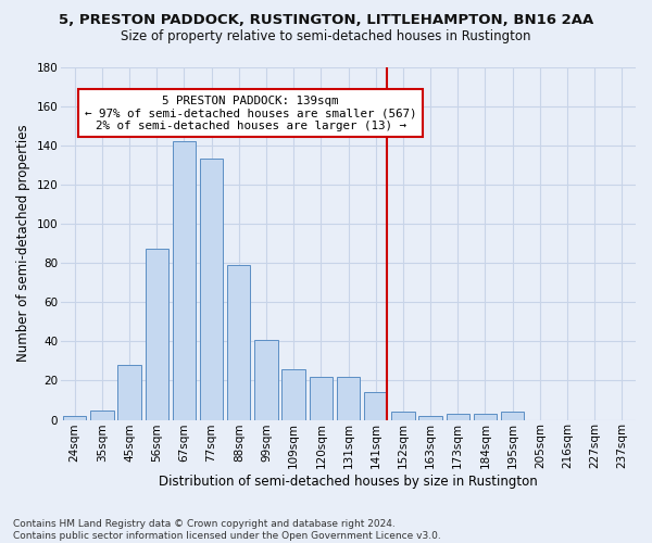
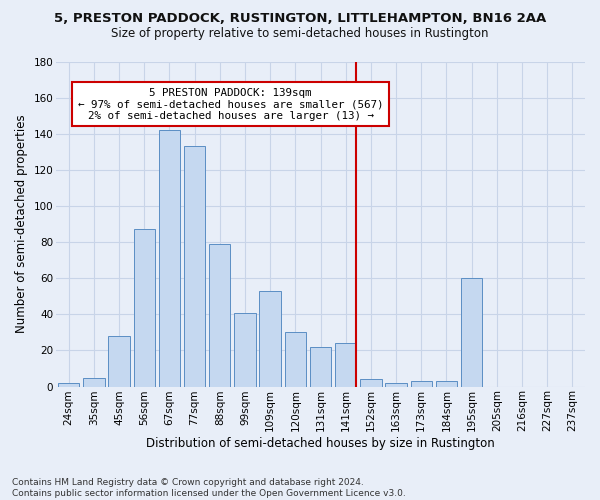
109sqm: 26 -> 53
120sqm: 22 -> 30
141sqm: 14 -> 24
195sqm: 4 -> 60
